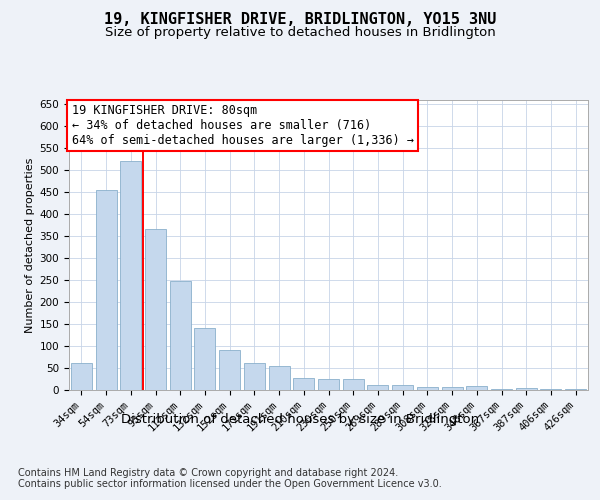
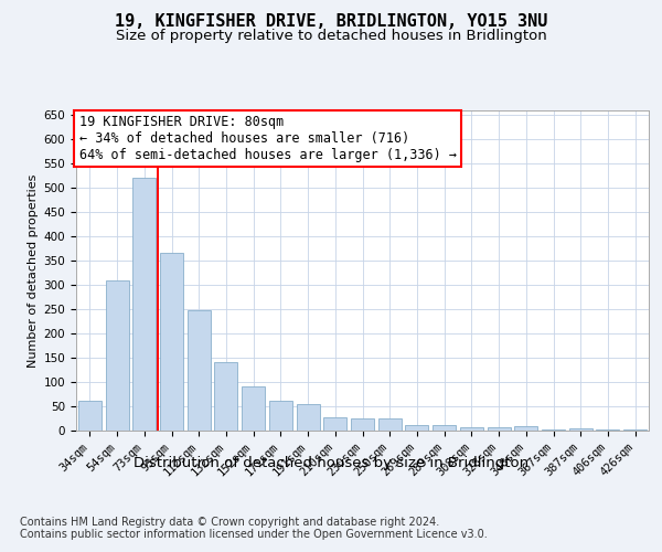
54sqm: 456 -> 310
